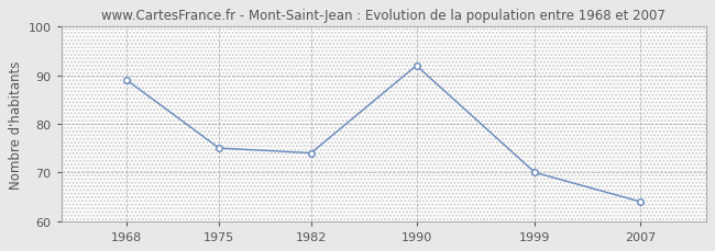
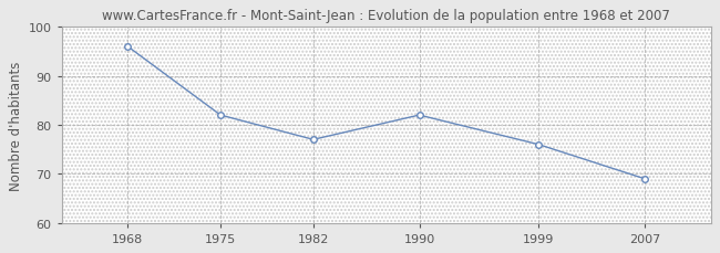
1968: 89 -> 96
1975: 75 -> 82
1982: 74 -> 77
1990: 92 -> 82
1999: 70 -> 76
2007: 64 -> 69
